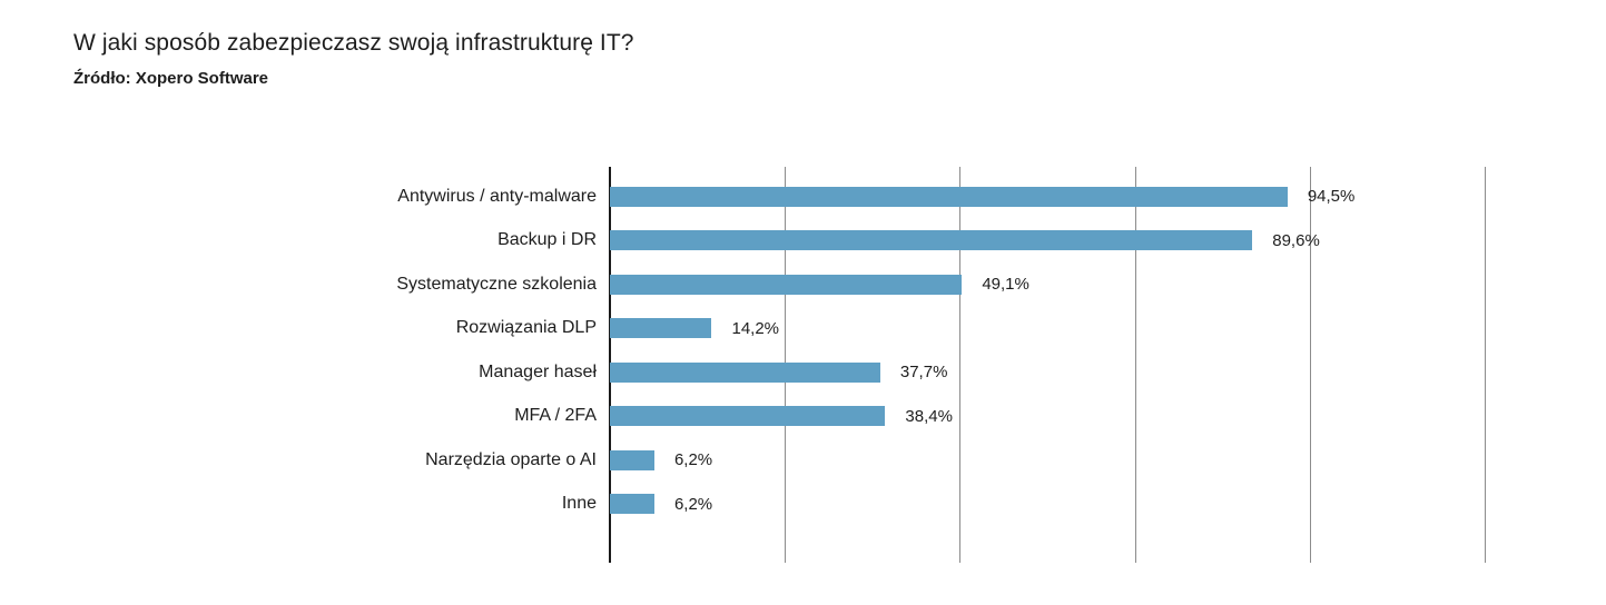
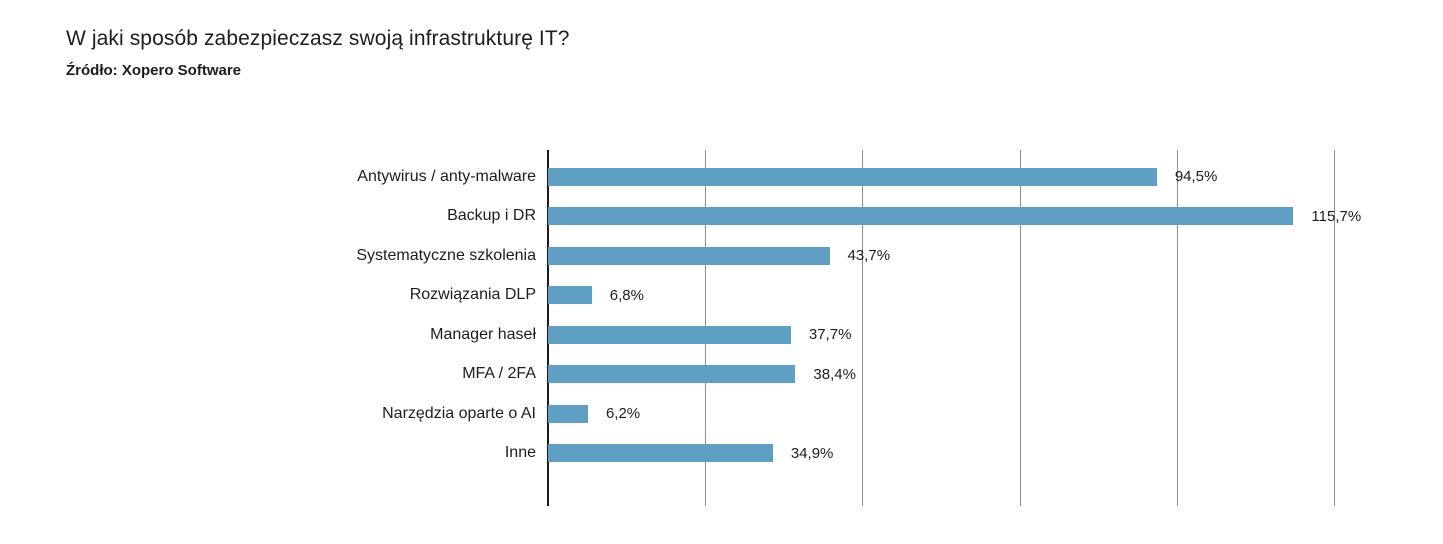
Backup i DR: 89,6% -> 115,7%
Systematyczne szkolenia: 49,1% -> 43,7%
Rozwiązania DLP: 14,2% -> 6,8%
Inne: 6,2% -> 34,9%
